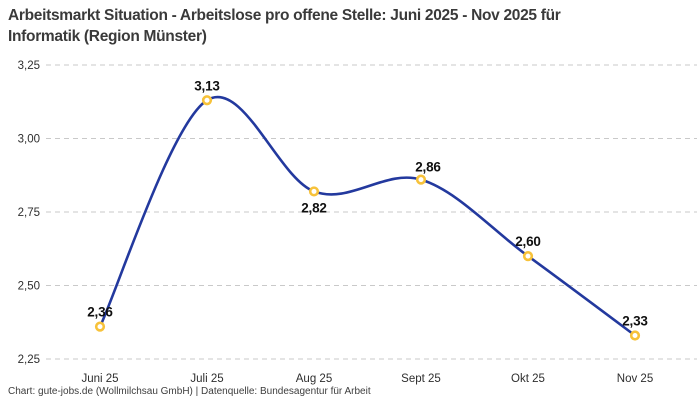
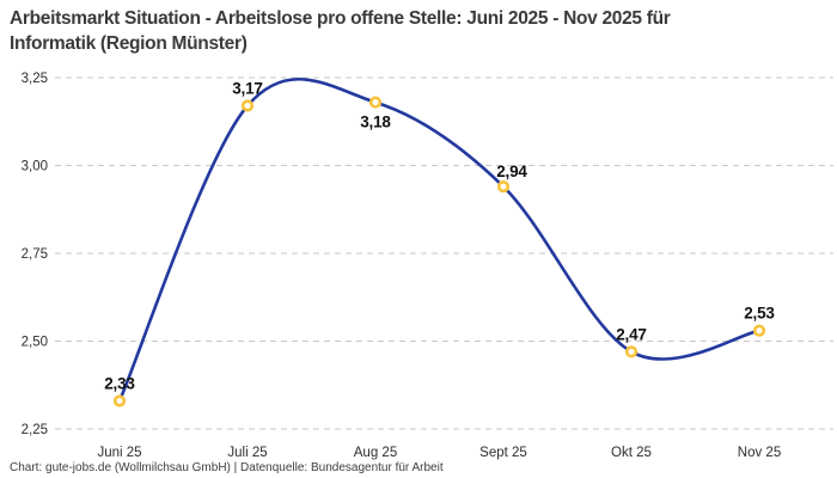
Juni 25: 2,36 -> 2,33
Juli 25: 3,13 -> 3,17
Aug 25: 2,82 -> 3,18
Sept 25: 2,86 -> 2,94
Okt 25: 2,60 -> 2,47
Nov 25: 2,33 -> 2,53
